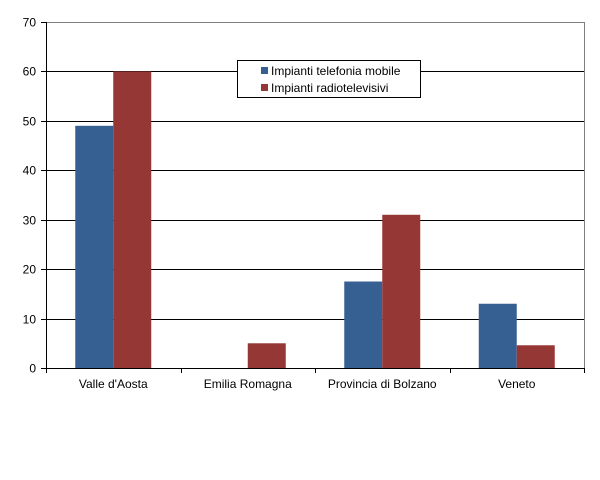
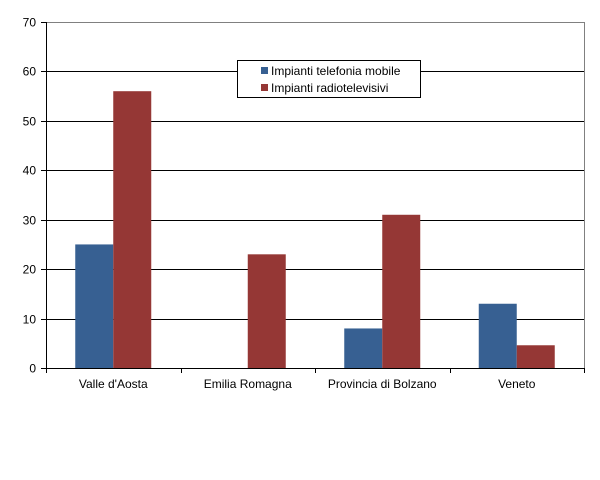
Impianti telefonia mobile/Valle d'Aosta: 49 -> 25
Impianti radiotelevisivi/Valle d'Aosta: 60 -> 56
Impianti radiotelevisivi/Emilia Romagna: 5 -> 23
Impianti telefonia mobile/Provincia di Bolzano: 18 -> 8
